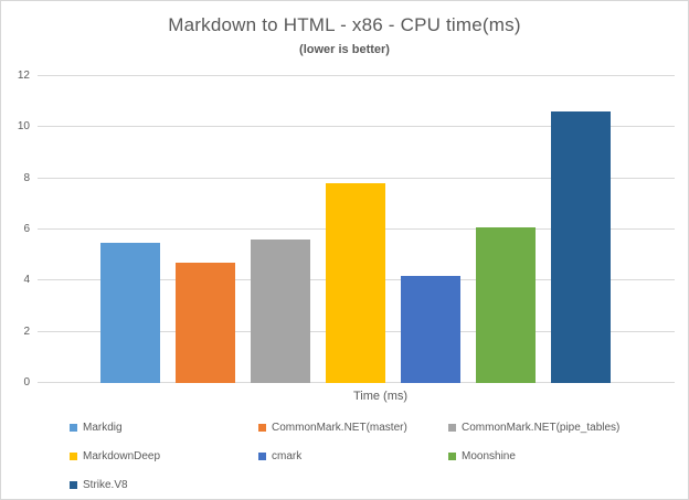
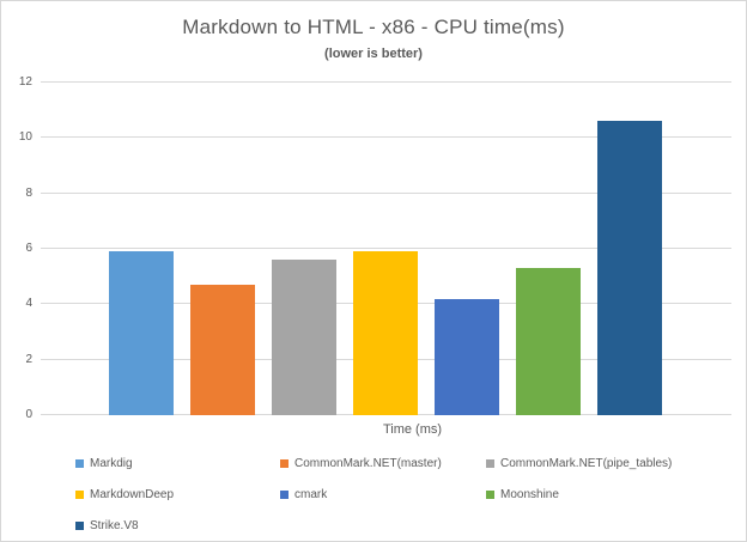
Markdig: 5.5 -> 5.9
MarkdownDeep: 7.8 -> 5.9
Moonshine: 6.1 -> 5.3
